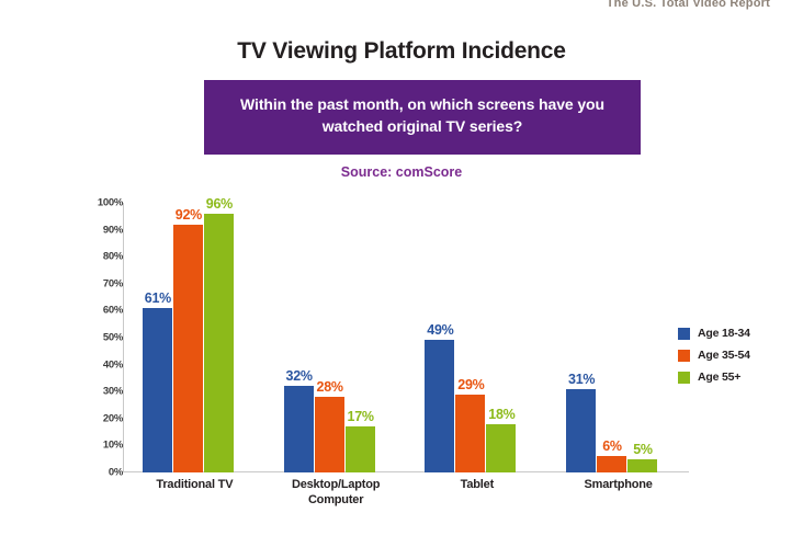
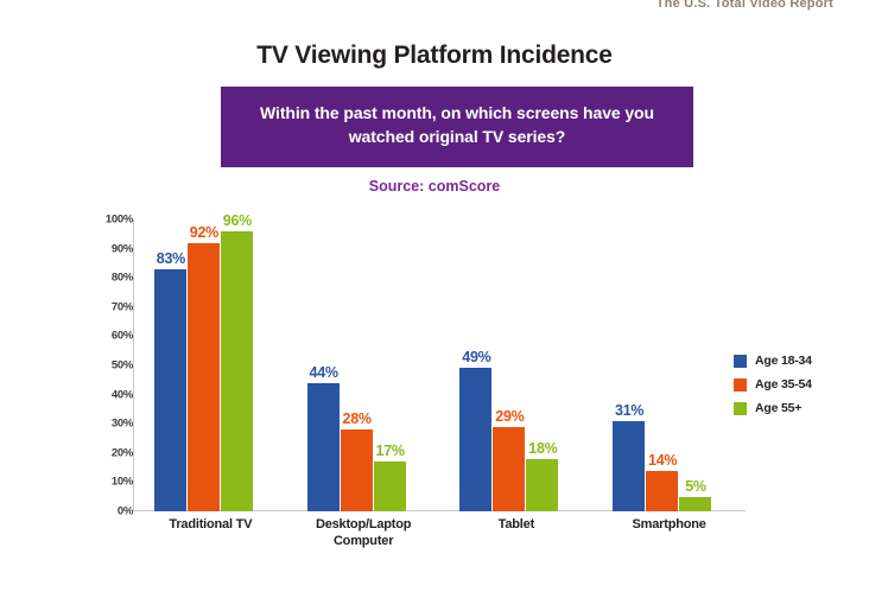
Age 18-34/Traditional TV: 61% -> 83%
Age 18-34/Desktop/Laptop Computer: 32% -> 44%
Age 35-54/Smartphone: 6% -> 14%
